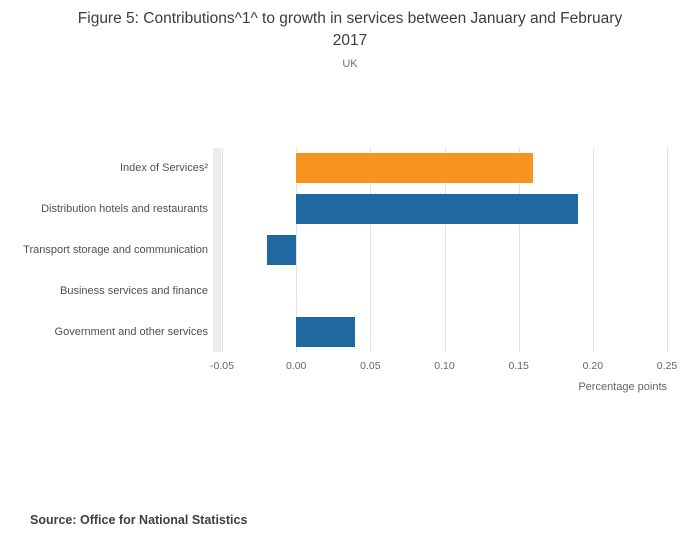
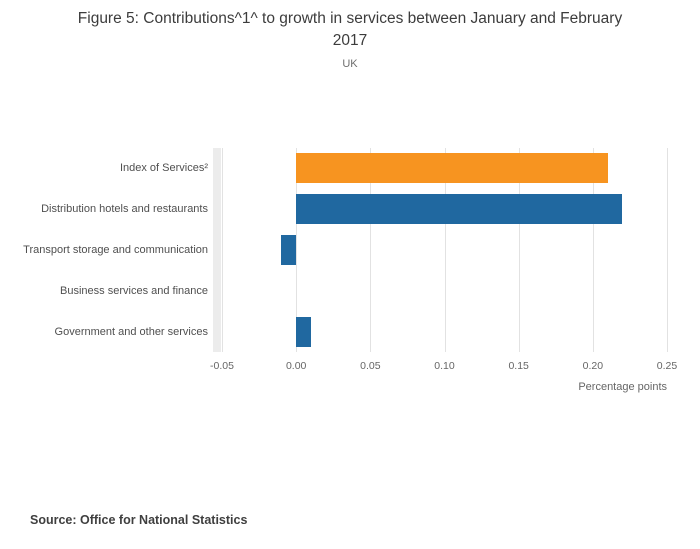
Index of Services²: 0.16 -> 0.21
Distribution hotels and restaurants: 0.19 -> 0.22
Transport storage and communication: -0.02 -> -0.01
Government and other services: 0.04 -> 0.01
